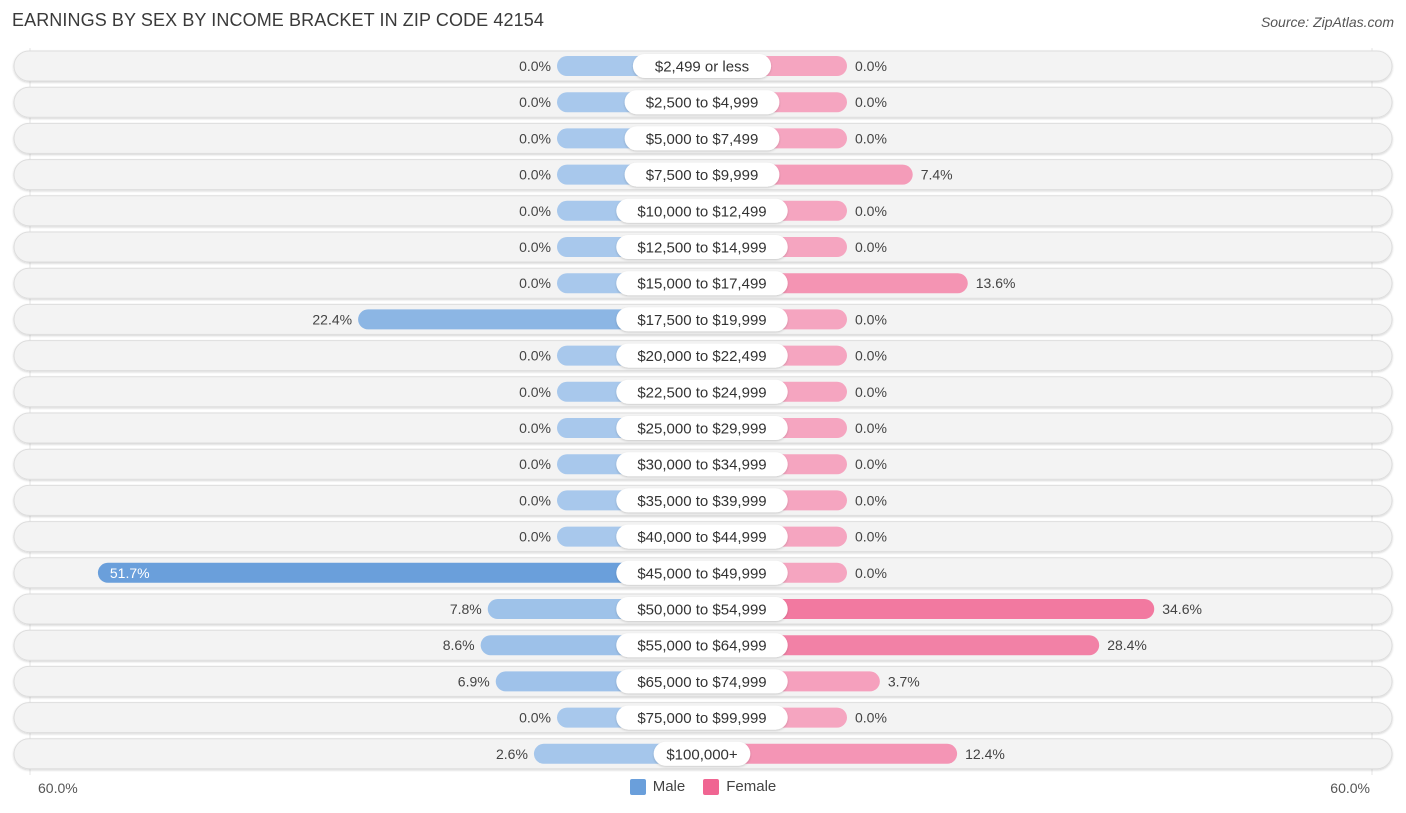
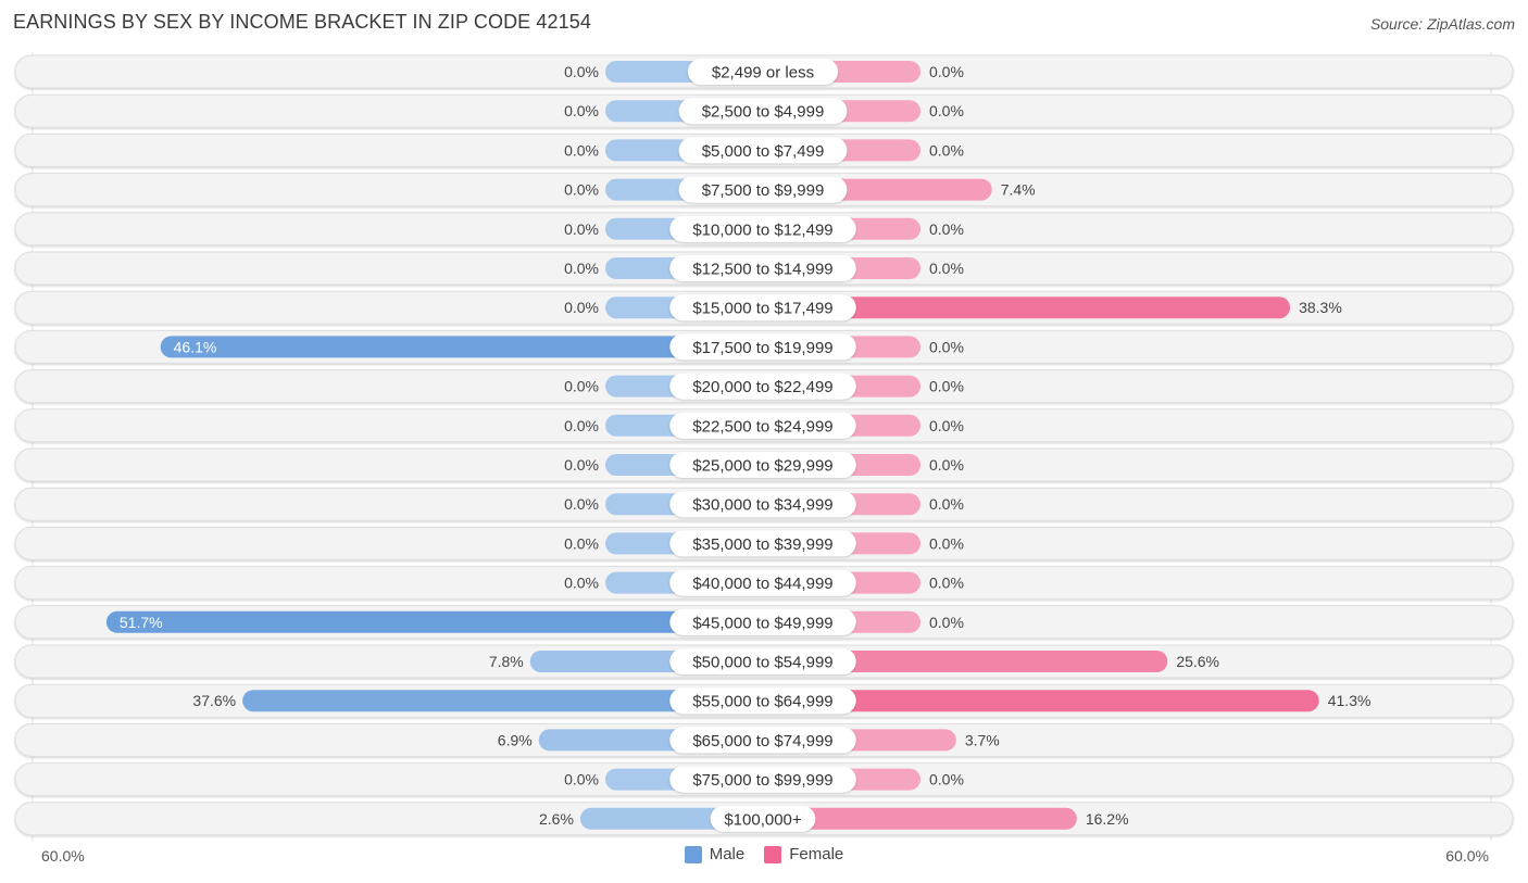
Female/$15,000 to $17,499: 13.6% -> 38.3%
Male/$17,500 to $19,999: 22.4% -> 46.1%
Female/$50,000 to $54,999: 34.6% -> 25.6%
Male/$55,000 to $64,999: 8.6% -> 37.6%
Female/$55,000 to $64,999: 28.4% -> 41.3%
Female/$100,000+: 12.4% -> 16.2%
